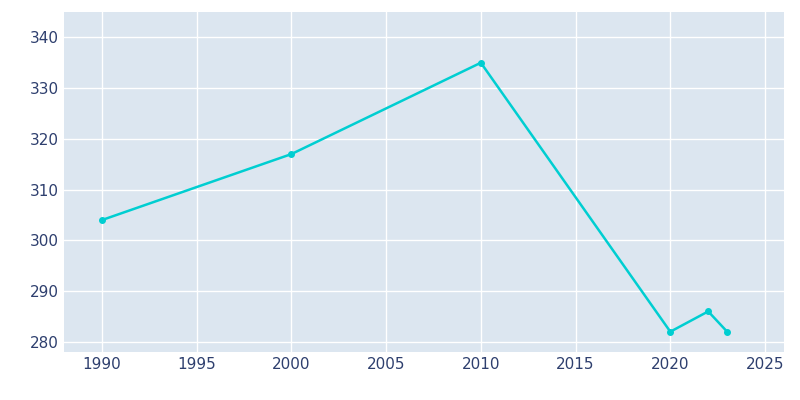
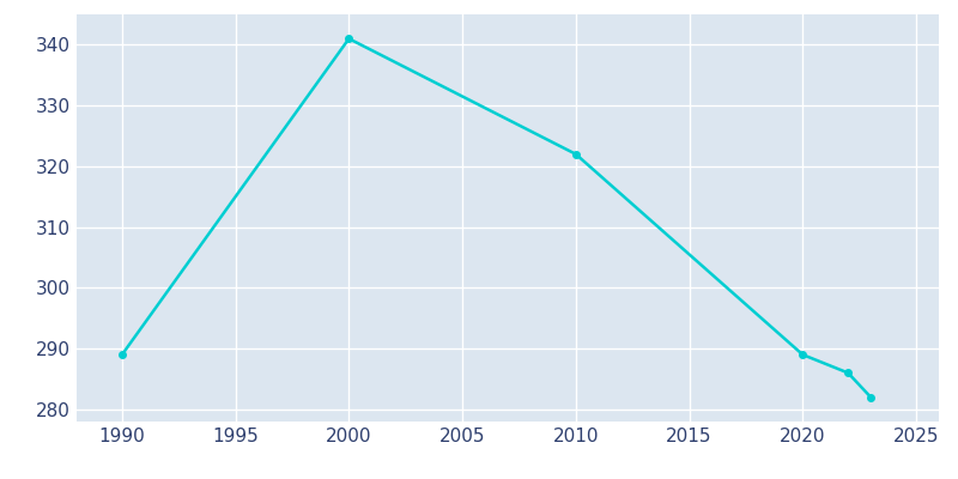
1990: 304 -> 289
2000: 317 -> 341
2010: 335 -> 322
2020: 282 -> 289
